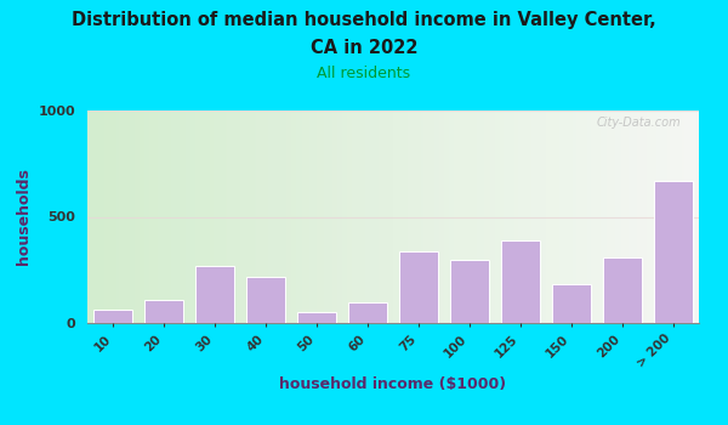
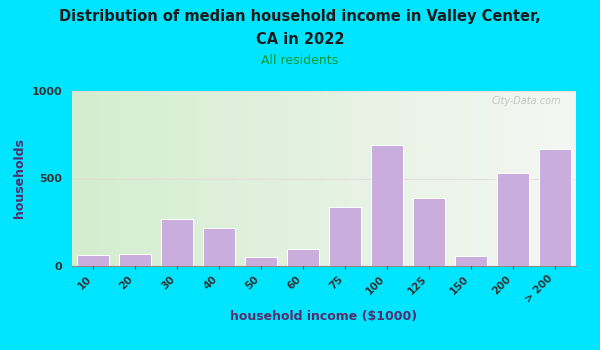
20: 110 -> 70
100: 300 -> 690
150: 180 -> 60
200: 310 -> 530
